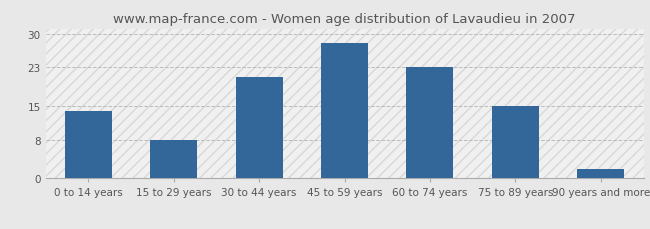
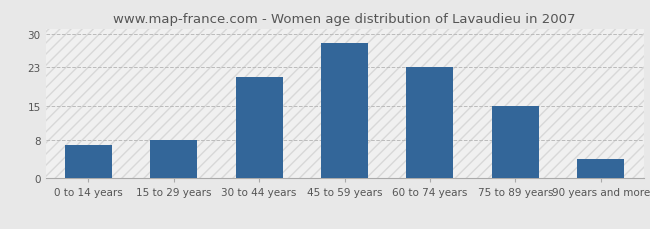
0 to 14 years: 14 -> 7
90 years and more: 2 -> 4
